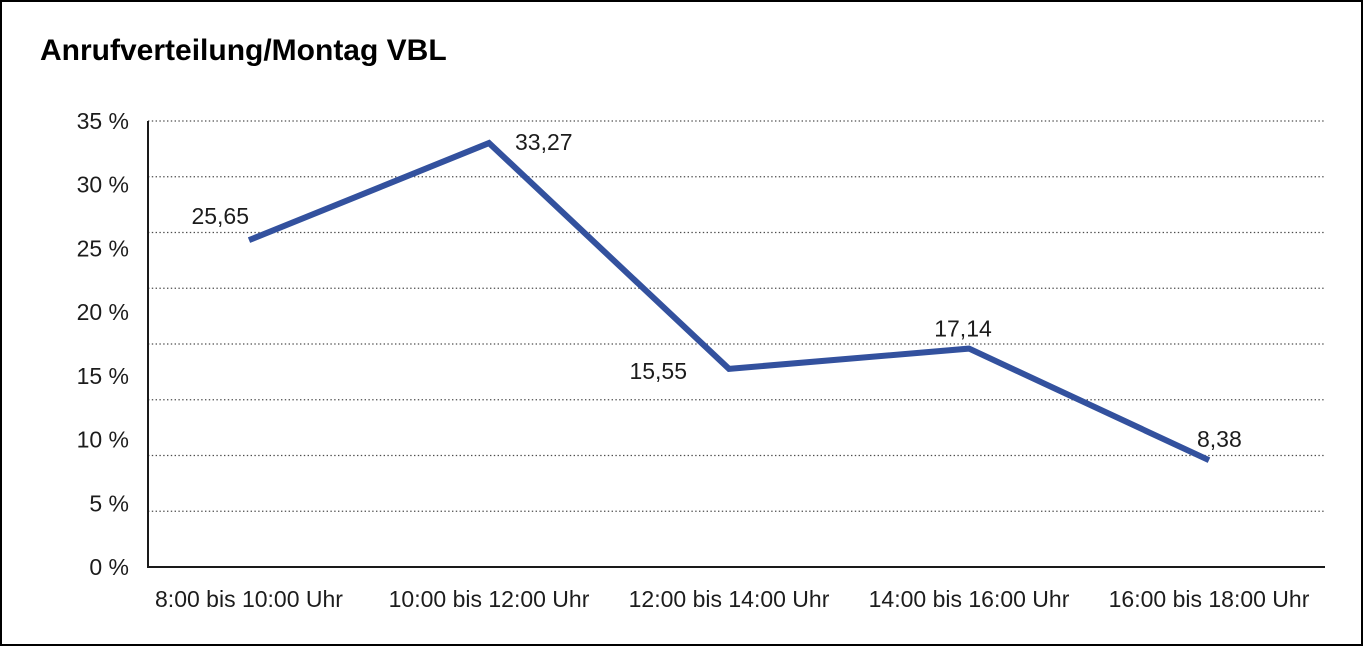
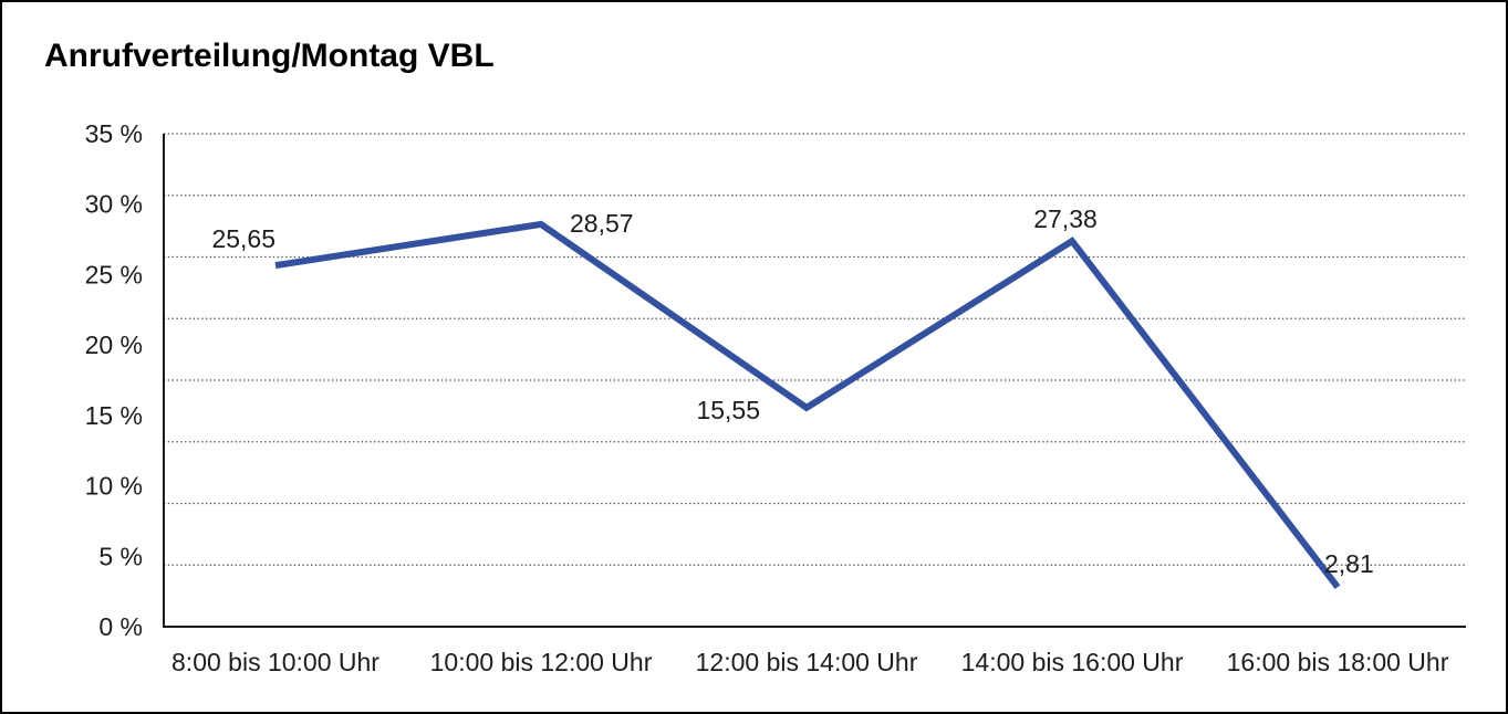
10:00 bis 12:00 Uhr: 33,27 -> 28,57
14:00 bis 16:00 Uhr: 17,14 -> 27,38
16:00 bis 18:00 Uhr: 8,38 -> 2,81
